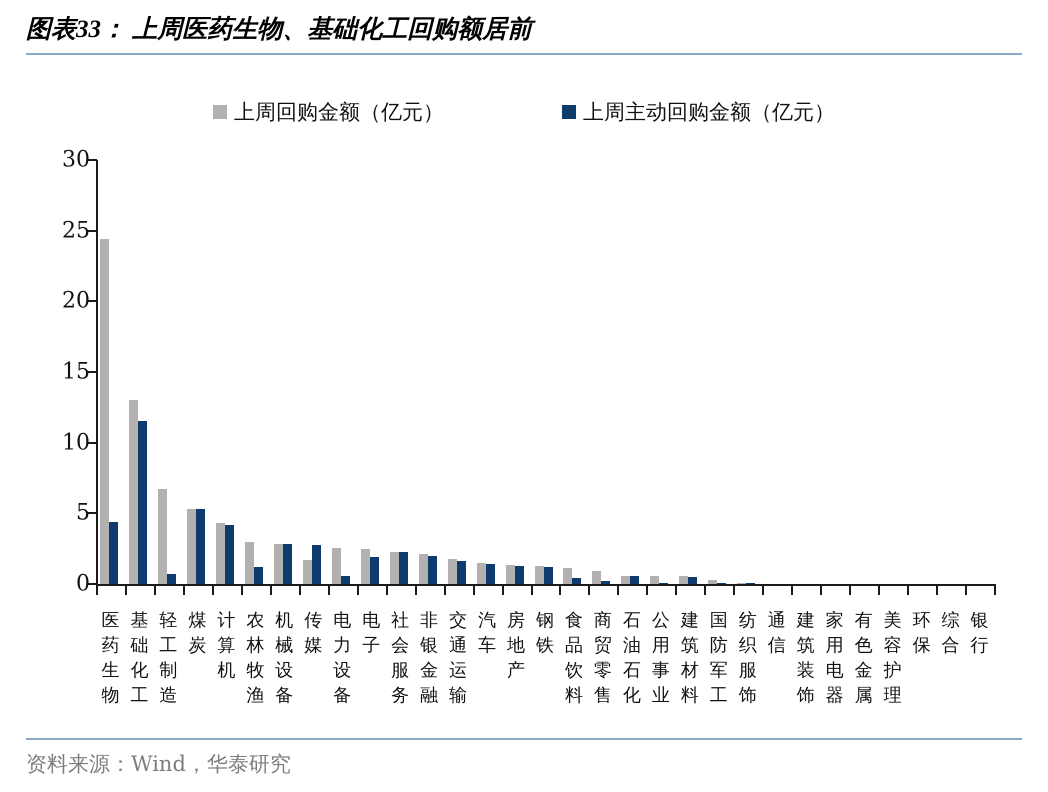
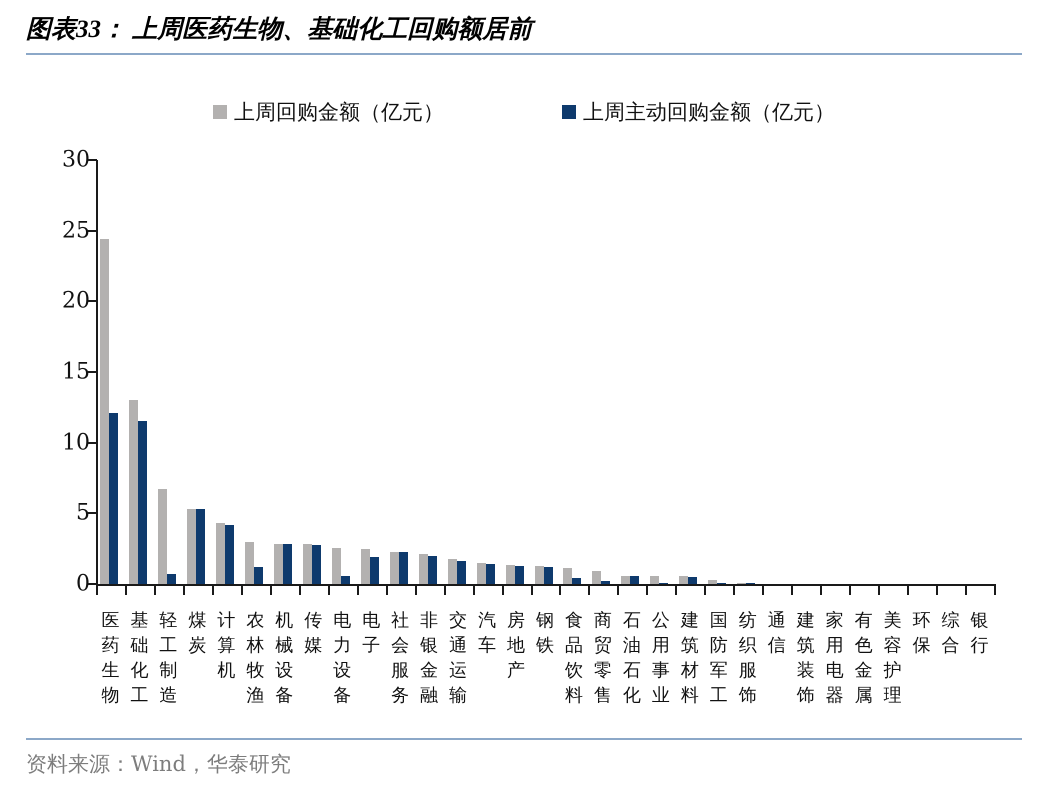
上周主动回购金额（亿元）/医药生物: 4.4 -> 12.1
上周回购金额（亿元）/传媒: 1.7 -> 2.8
